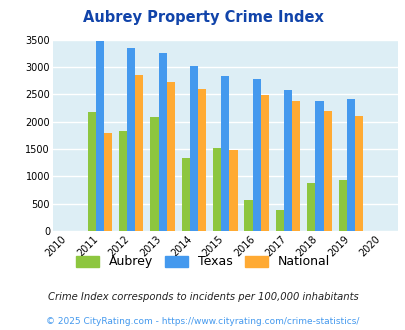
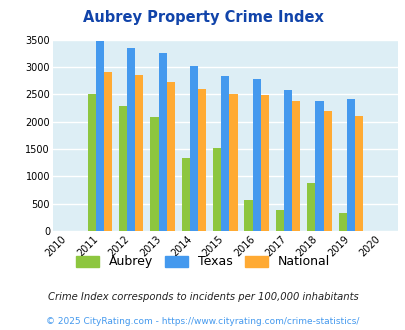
Aubrey/2011: 2180 -> 2500
National/2011: 1800 -> 2900
Aubrey/2012: 1820 -> 2280
National/2015: 1480 -> 2500
Aubrey/2019: 940 -> 330
